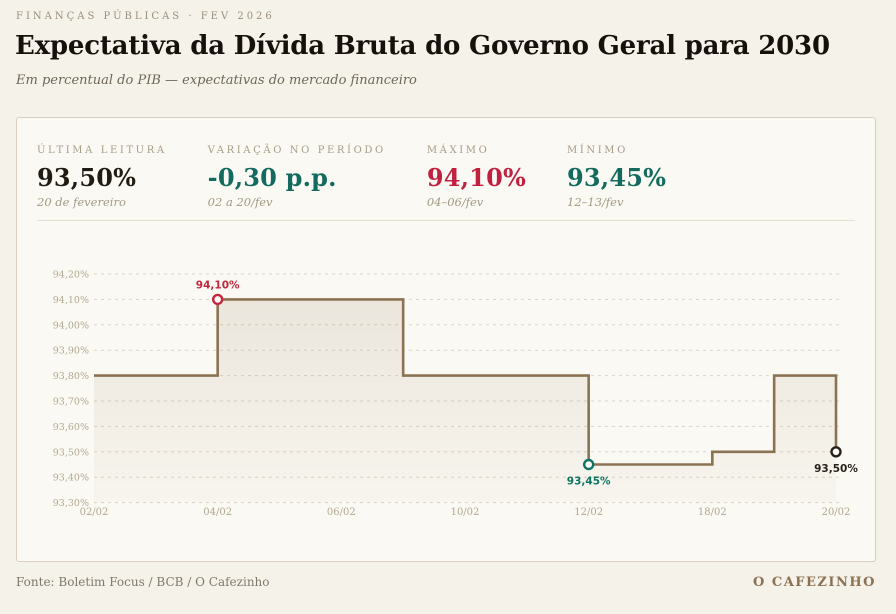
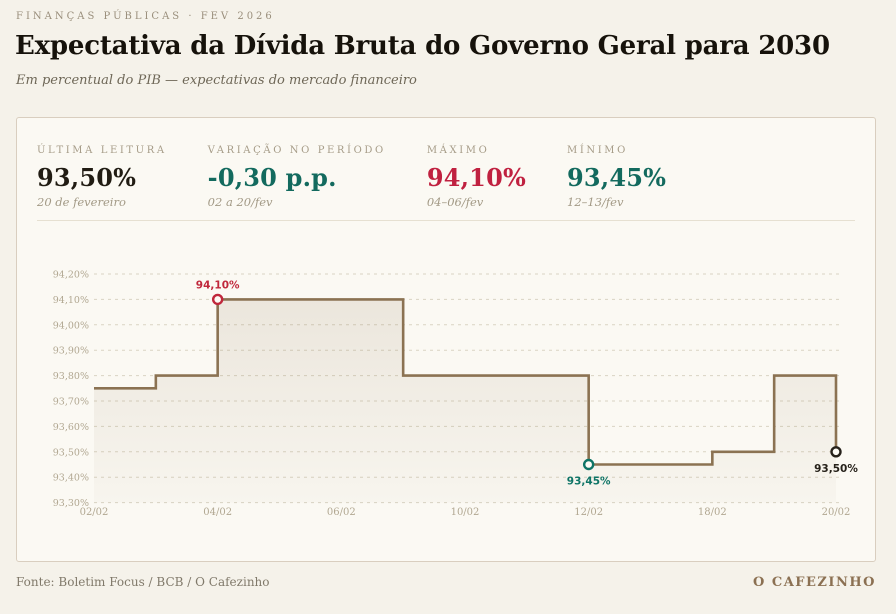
02/02: 93,80% -> 93,75%
